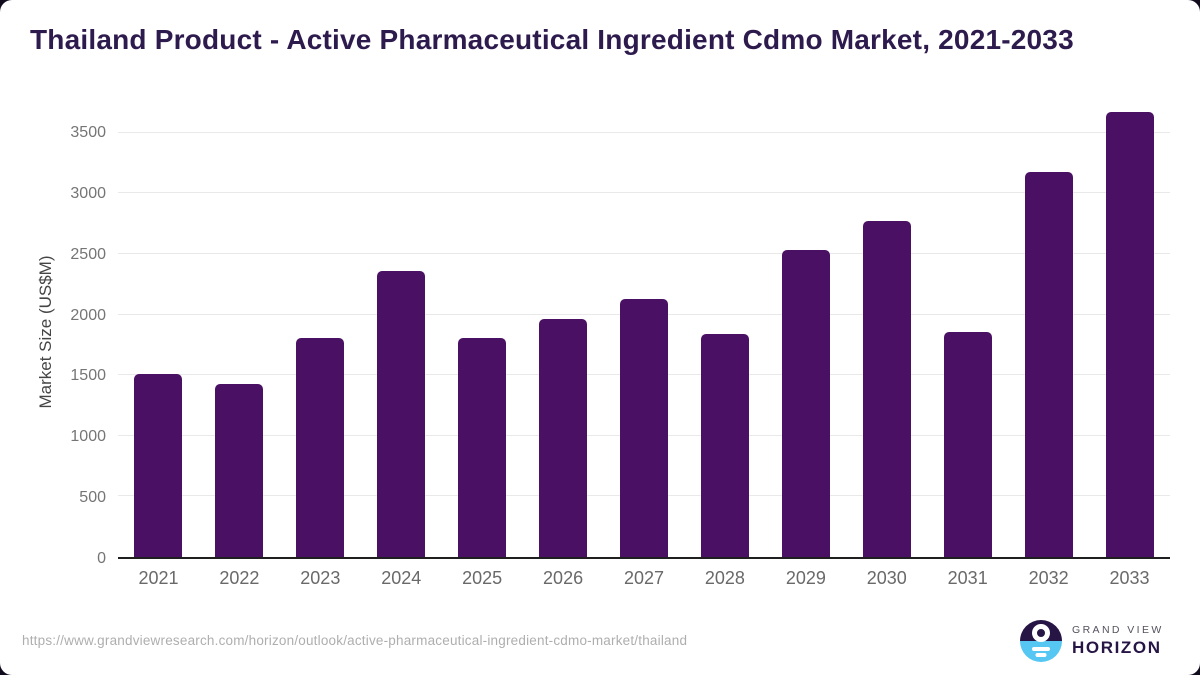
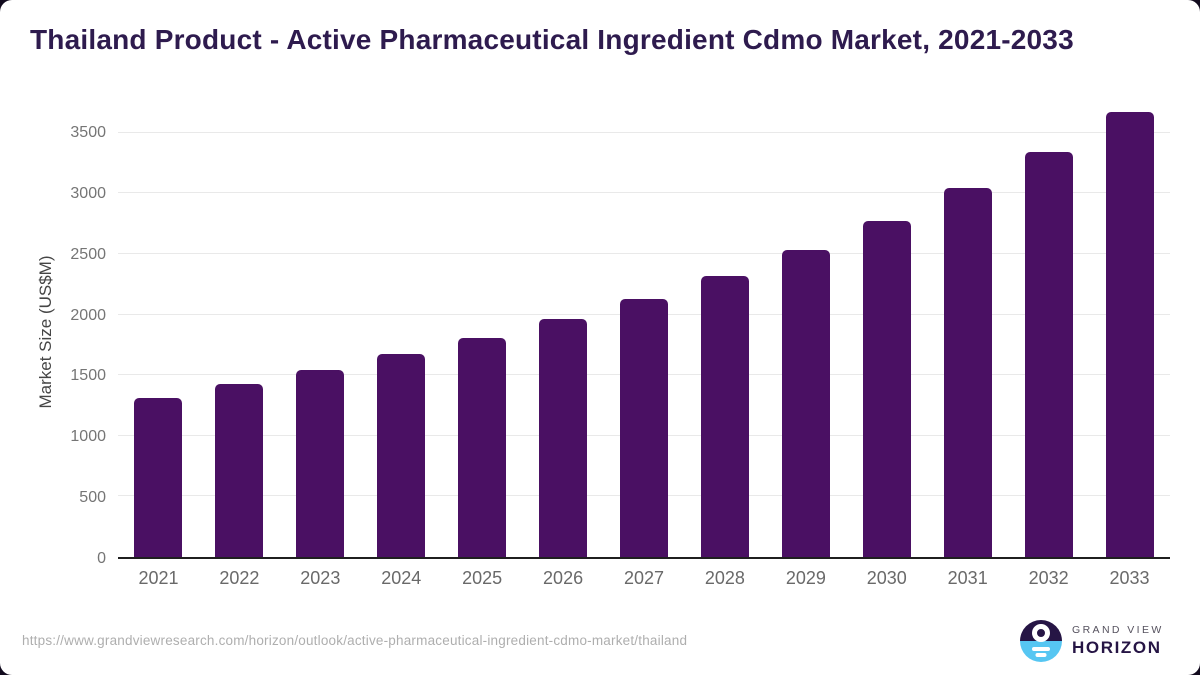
2021: 1510 -> 1320
2023: 1810 -> 1540
2024: 2360 -> 1680
2028: 1840 -> 2320
2031: 1860 -> 3040
2032: 3180 -> 3340
